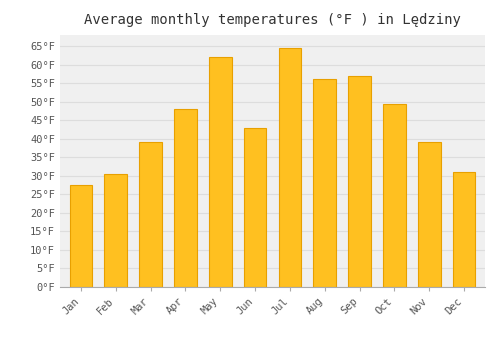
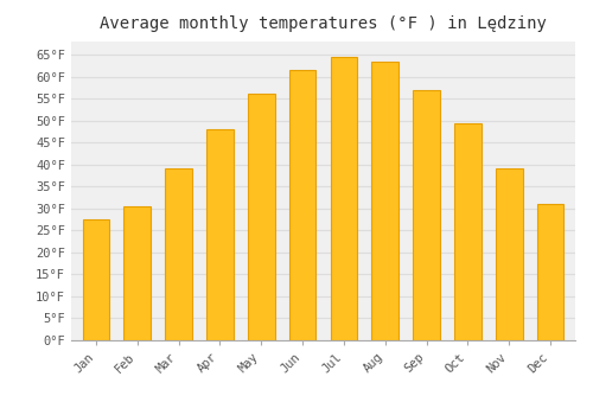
May: 62.0°F -> 56.0°F
Jun: 43.0°F -> 61.5°F
Aug: 56.0°F -> 63.5°F
